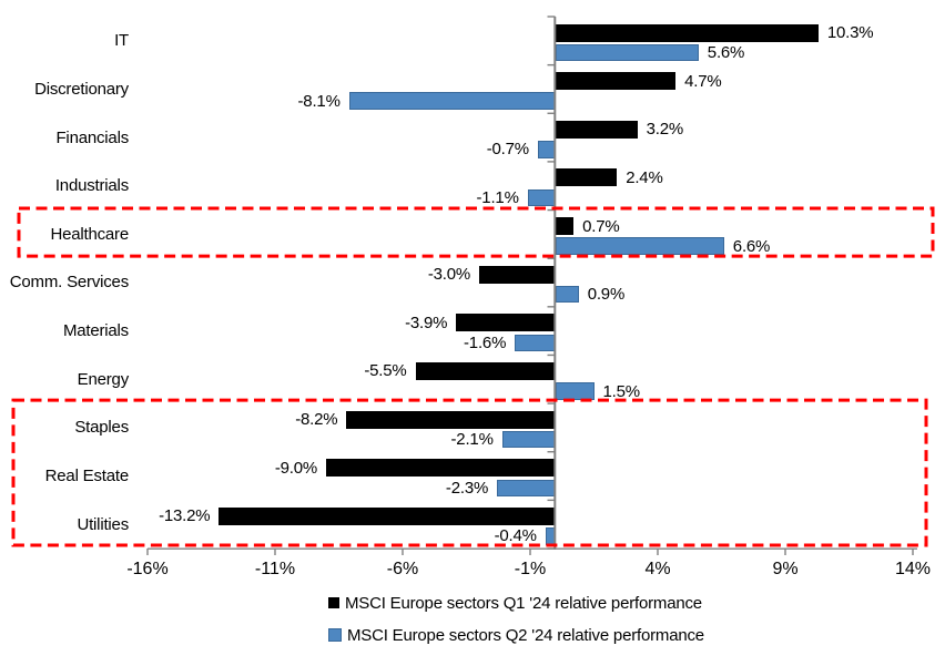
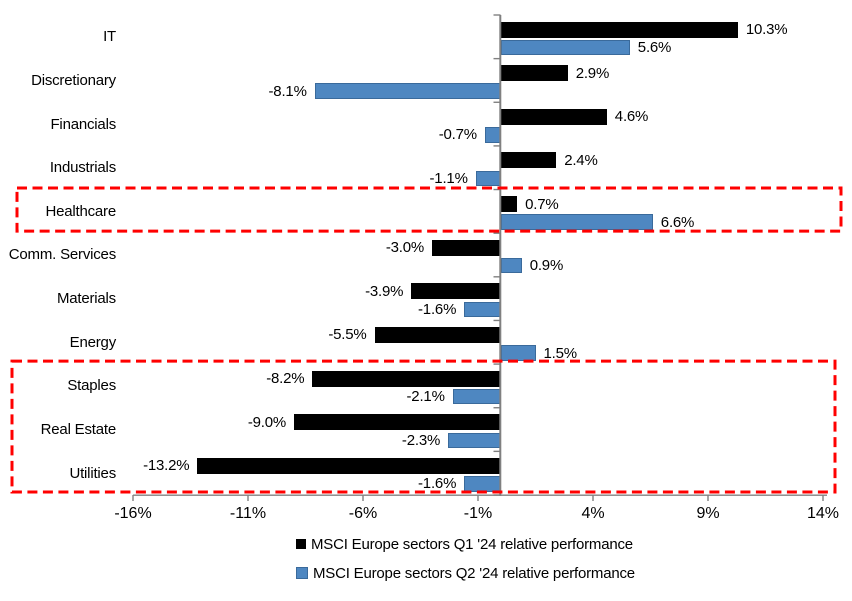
MSCI Europe sectors Q1 '24 relative performance/Discretionary: 4.7% -> 2.9%
MSCI Europe sectors Q1 '24 relative performance/Financials: 3.2% -> 4.6%
MSCI Europe sectors Q2 '24 relative performance/Utilities: -0.4% -> -1.6%
